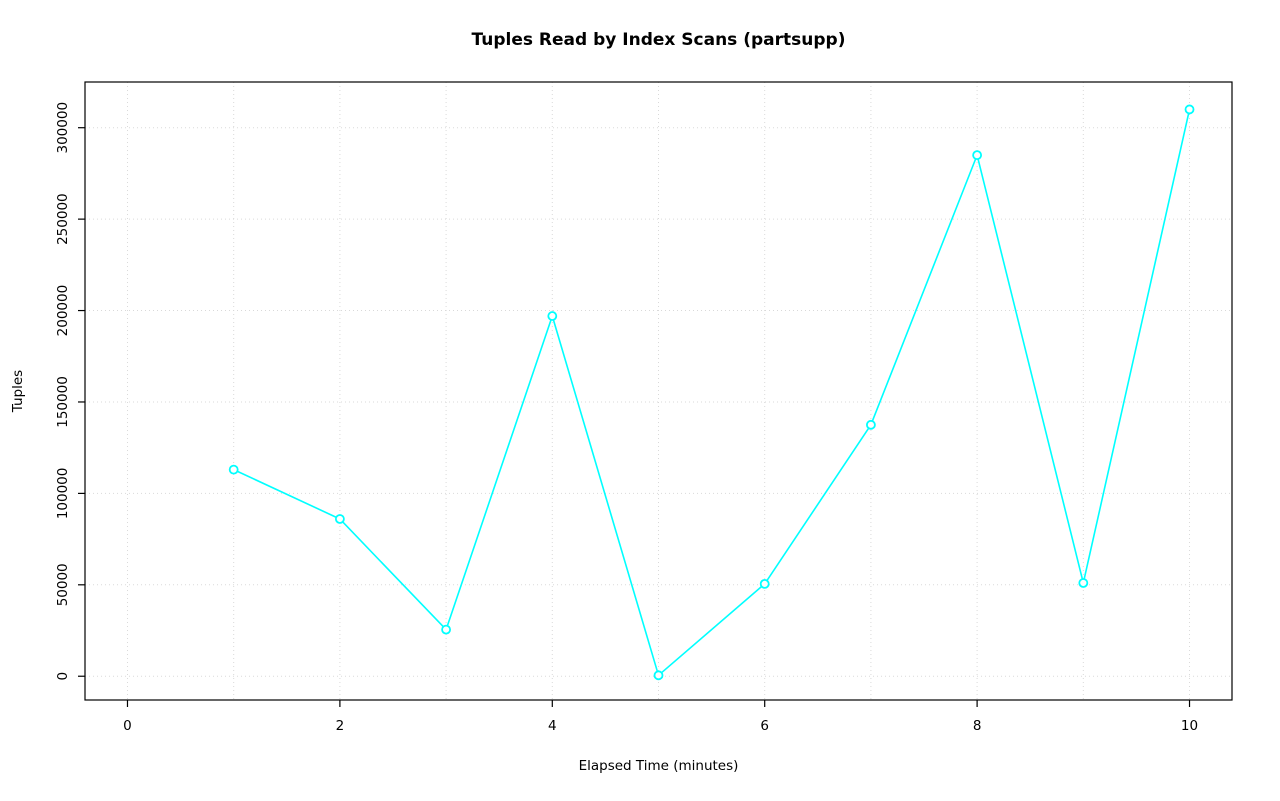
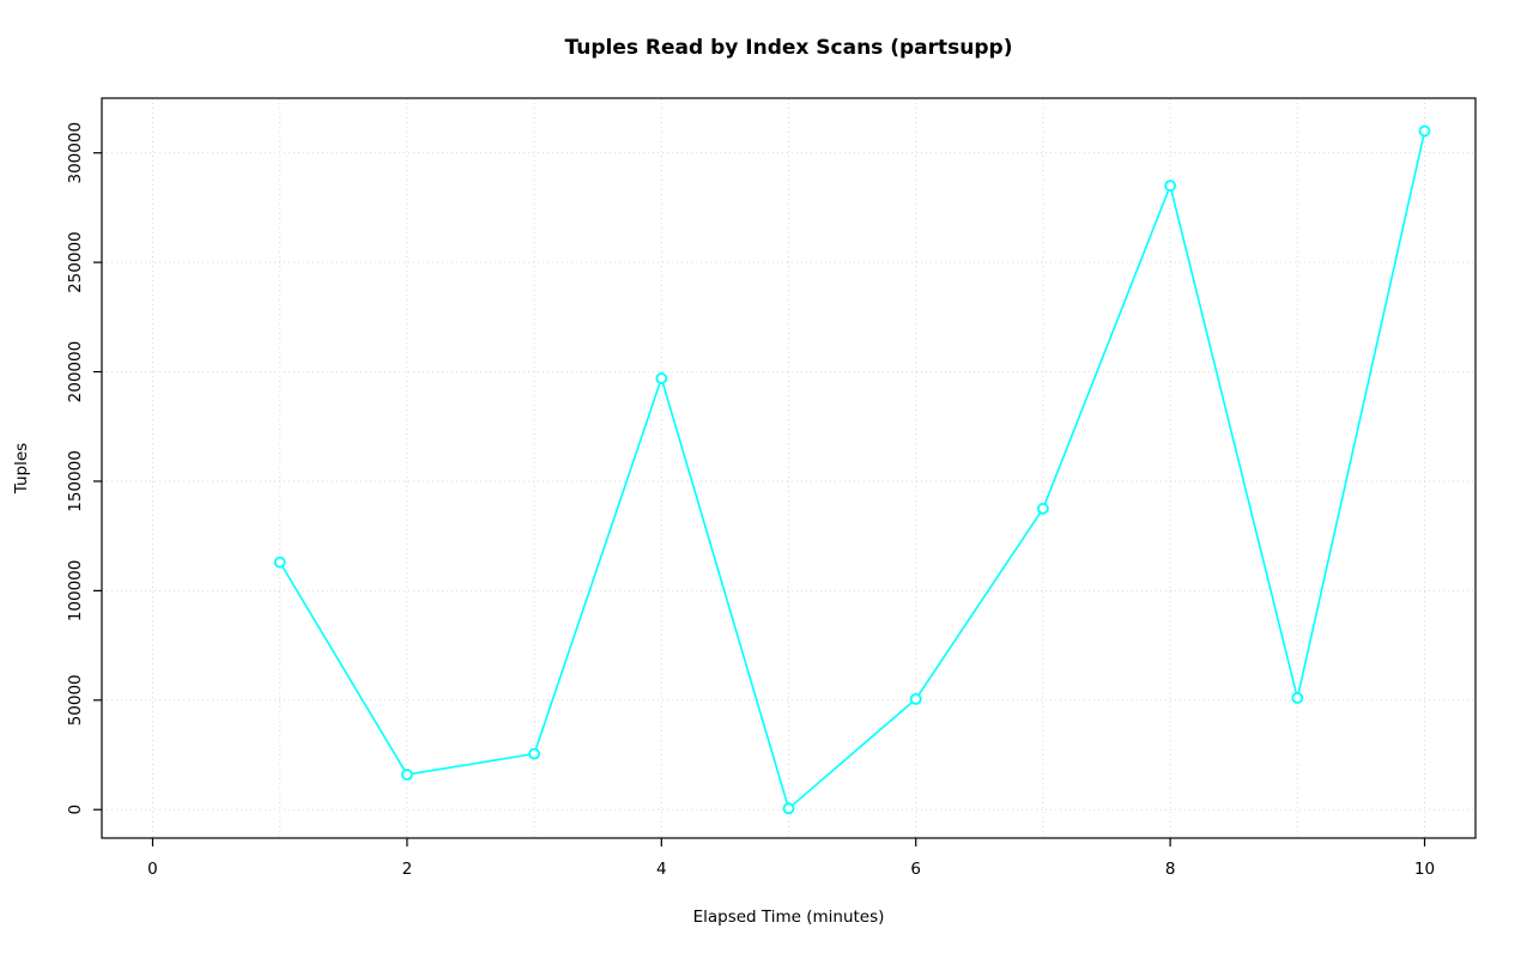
2: 86000 -> 16000
